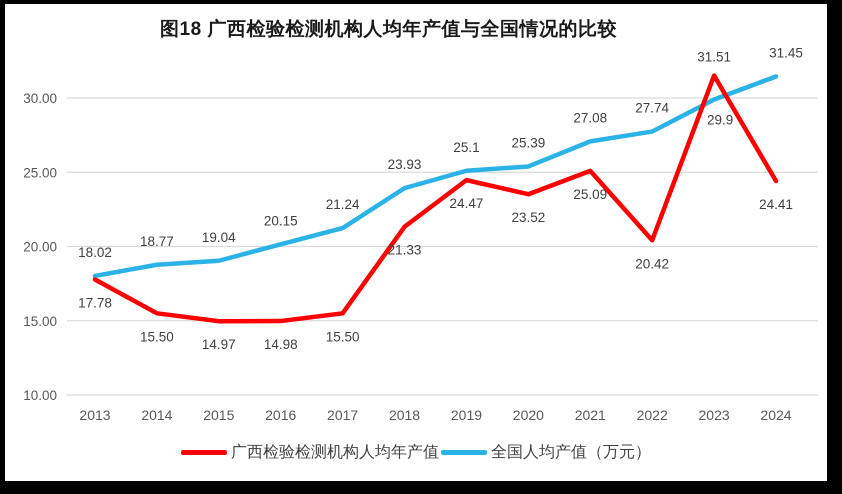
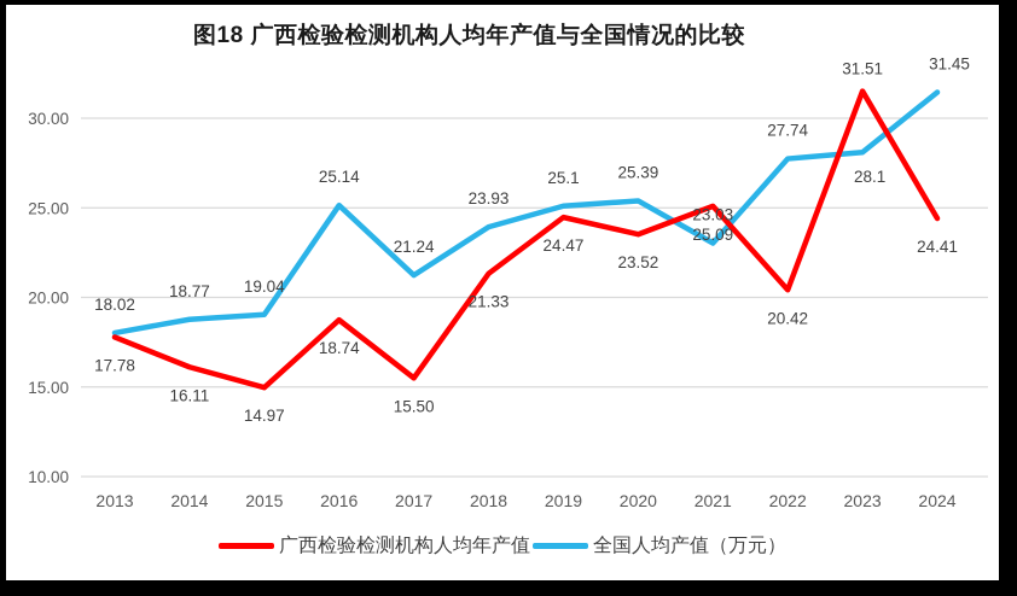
广西检验检测机构人均年产值/2014: 15.50 -> 16.11
广西检验检测机构人均年产值/2016: 14.98 -> 18.74
全国人均产值（万元）/2016: 20.15 -> 25.14
全国人均产值（万元）/2021: 27.08 -> 23.03
全国人均产值（万元）/2023: 29.9 -> 28.1
